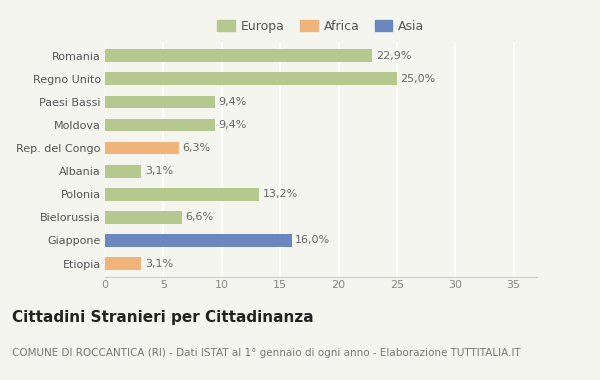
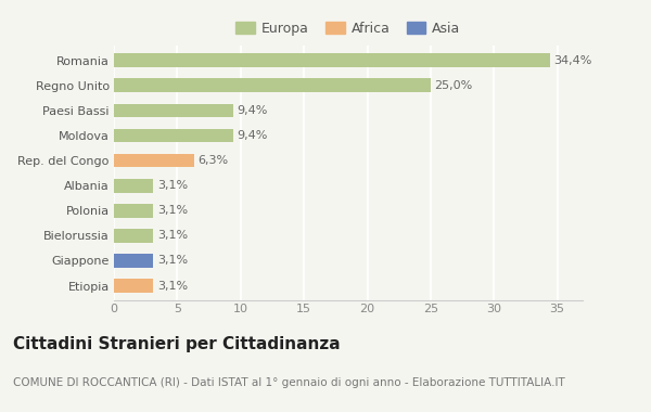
Romania: 22,9% -> 34,4%
Polonia: 13,2% -> 3,1%
Bielorussia: 6,6% -> 3,1%
Giappone: 16,0% -> 3,1%
